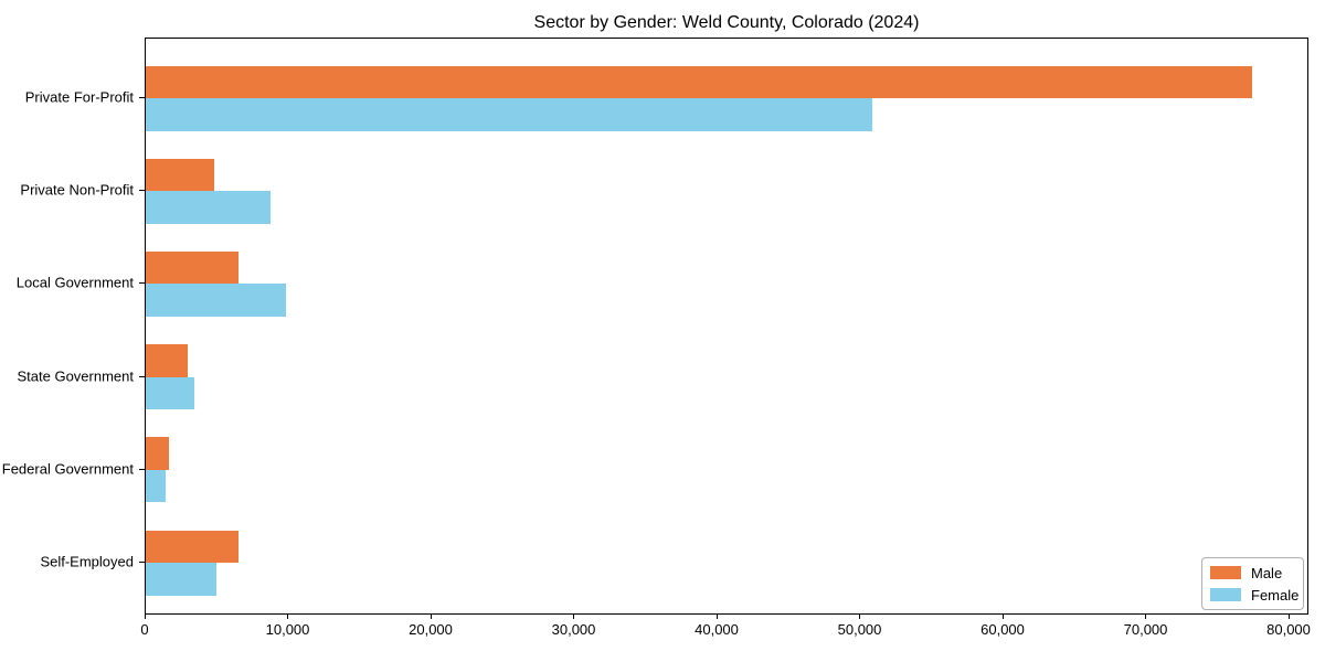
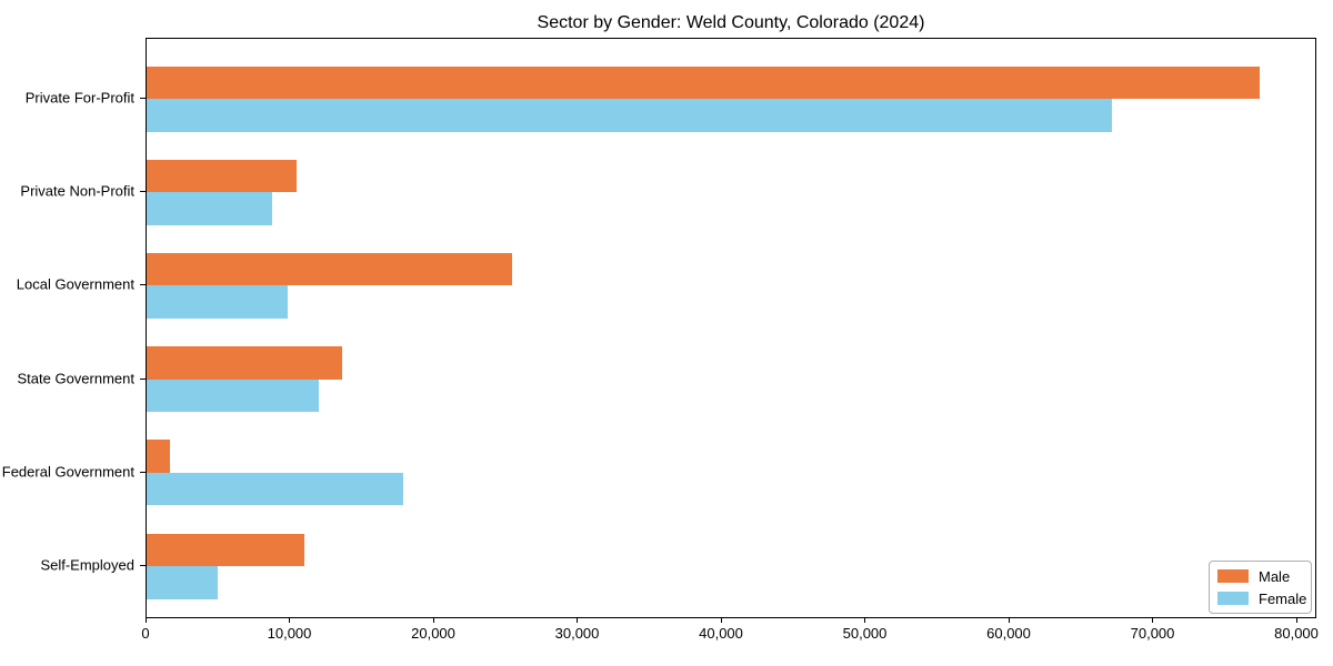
Female/Private For-Profit: 50800 -> 67100
Male/Private Non-Profit: 4800 -> 10400
Male/Local Government: 6500 -> 25400
Male/State Government: 2900 -> 13600
Female/State Government: 3400 -> 12000
Female/Federal Government: 1400 -> 17800
Male/Self-Employed: 6500 -> 11000
